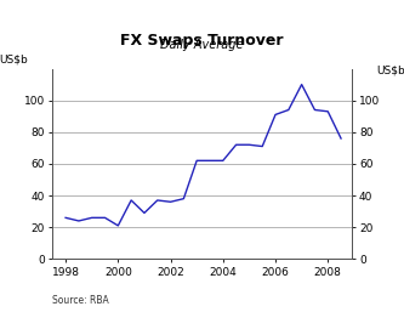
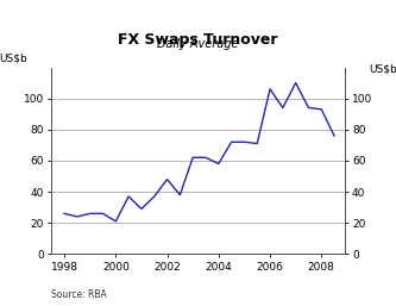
2002: 36 -> 48
2004: 62 -> 58
2006: 91 -> 106
